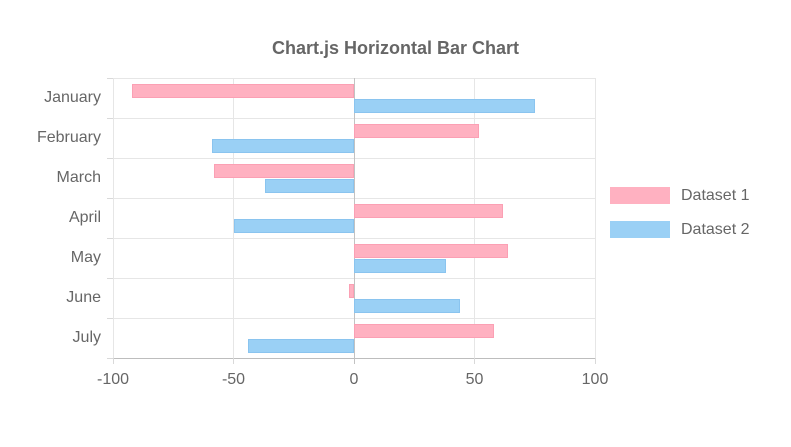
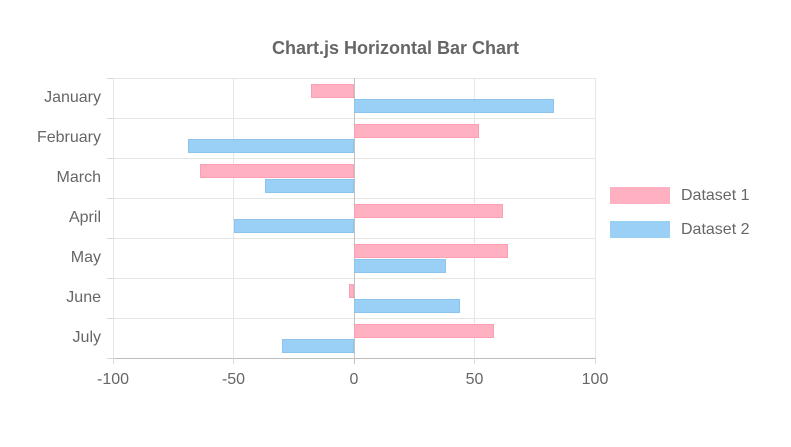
Dataset 1/January: -92 -> -18
Dataset 2/January: 75 -> 83
Dataset 2/February: -59 -> -69
Dataset 1/March: -58 -> -64
Dataset 2/July: -44 -> -30
